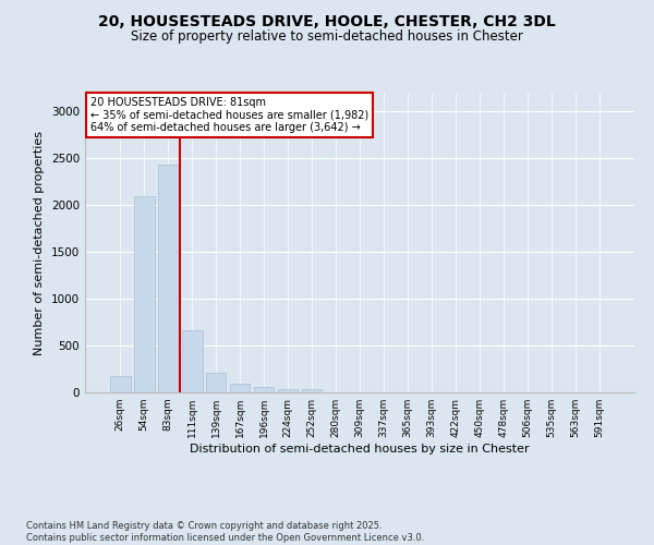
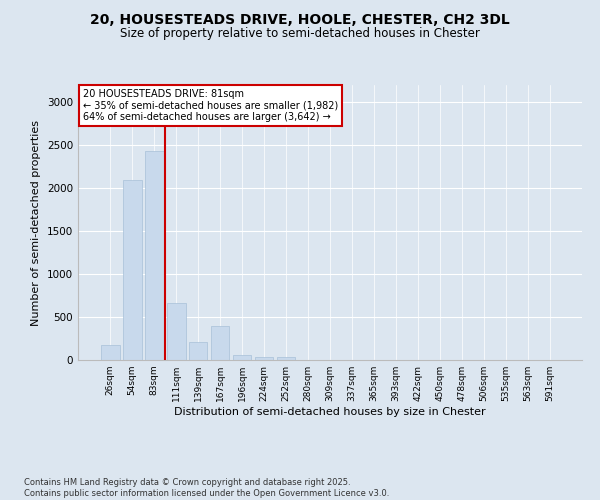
167sqm: 90 -> 400
